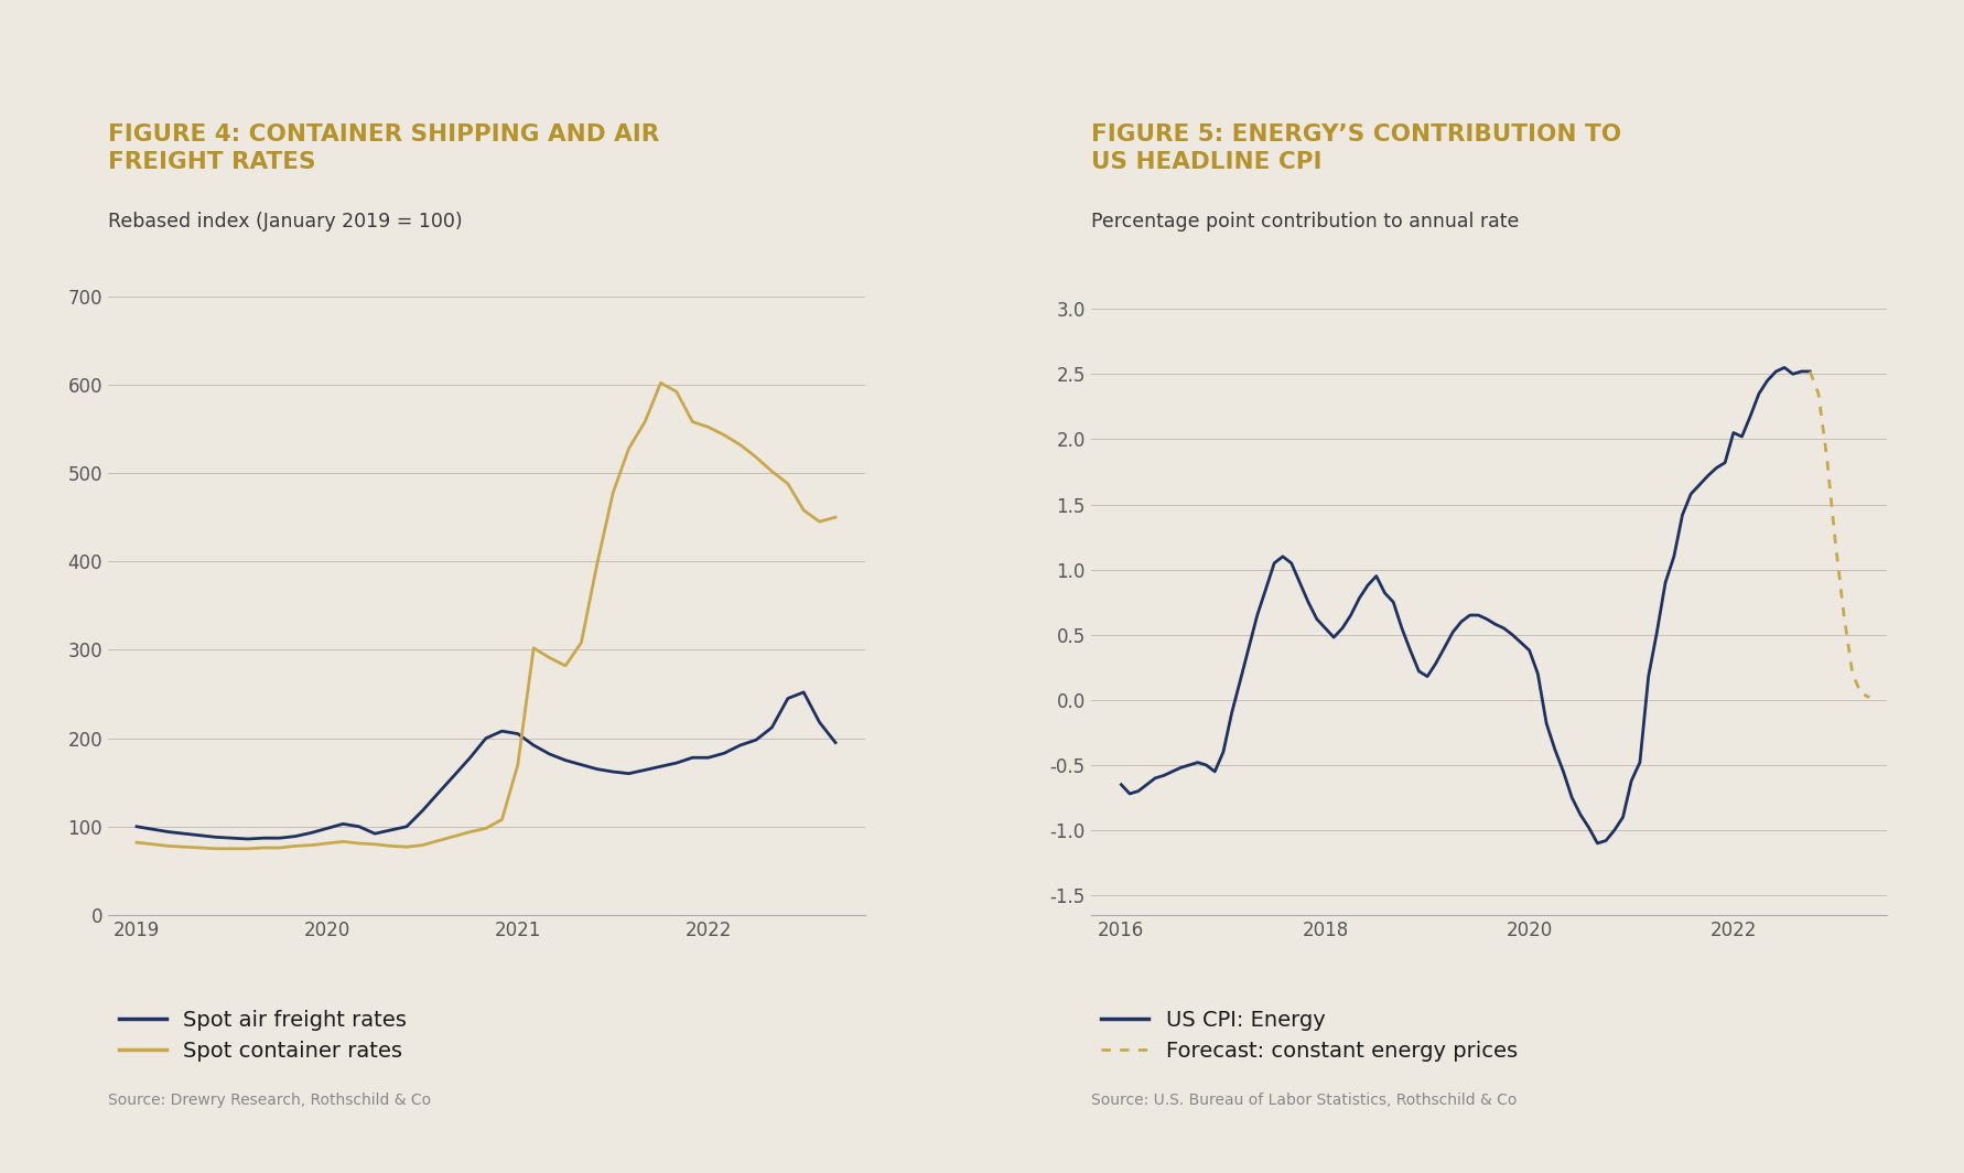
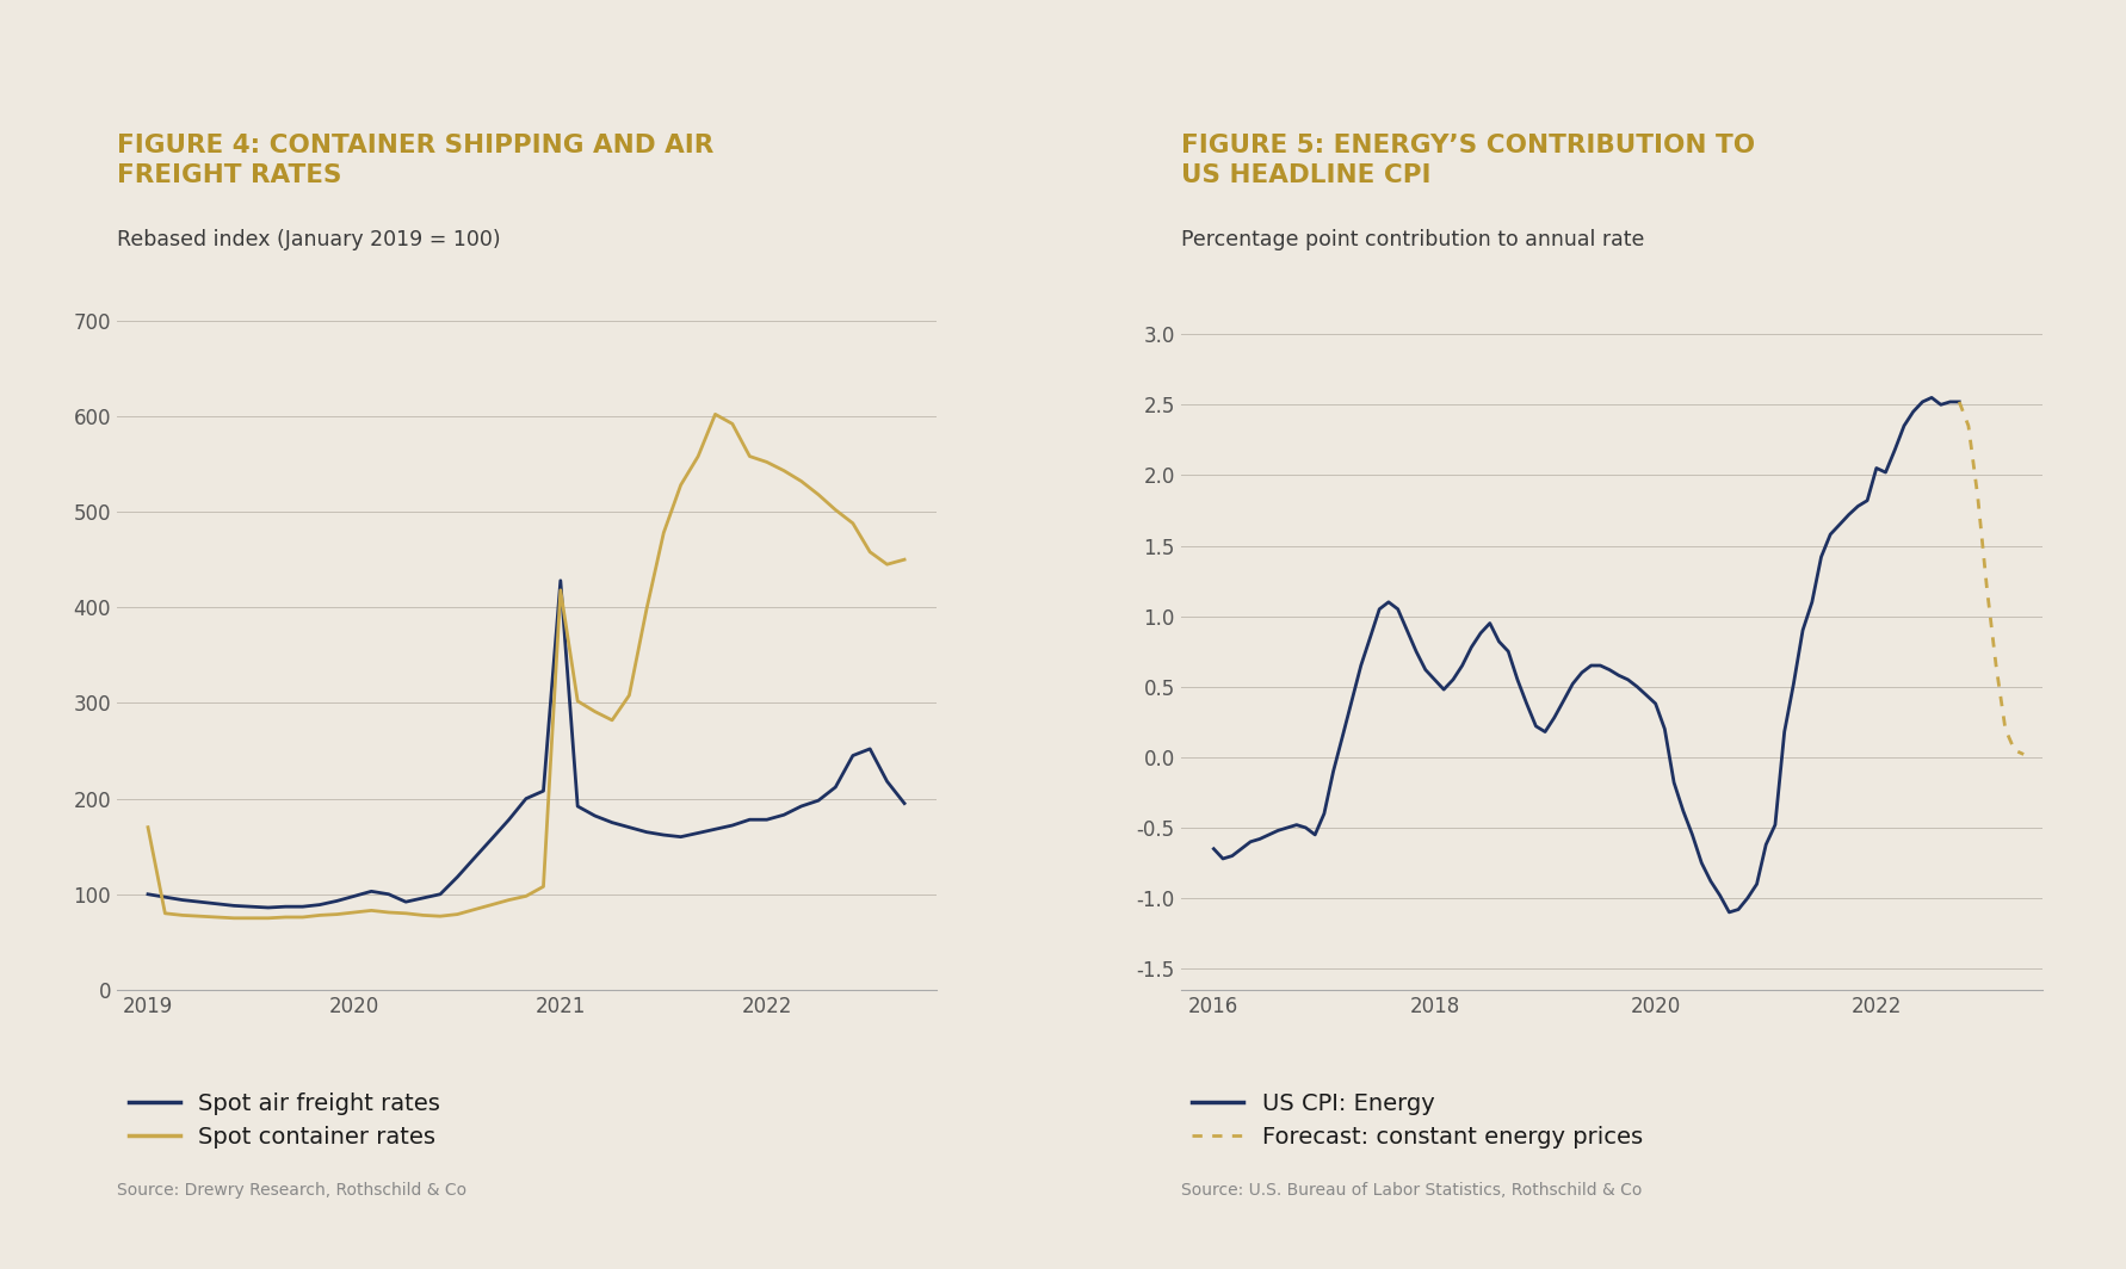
Spot container rates/2019: 82 -> 170
Spot air freight rates/2021: 205 -> 428
Spot container rates/2021: 170 -> 418
